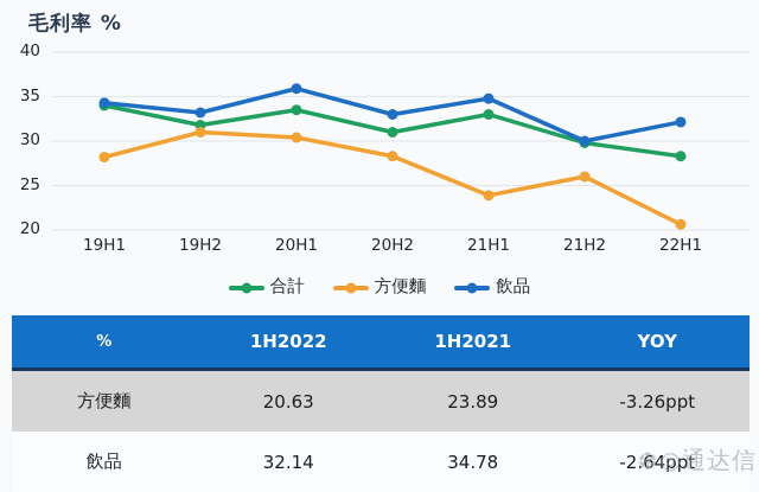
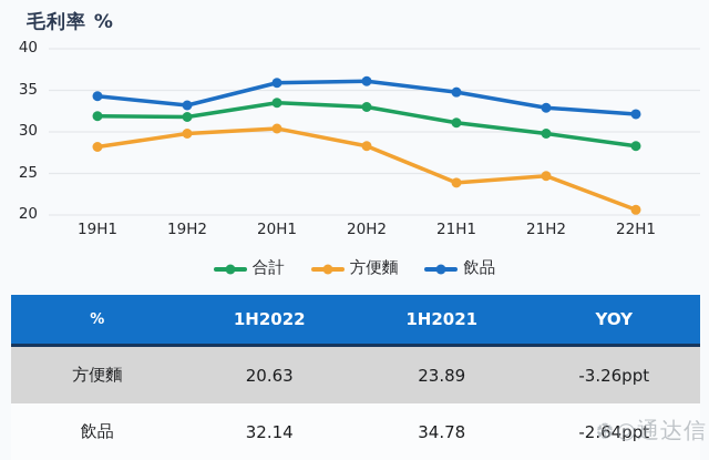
合計/19H1: 34 -> 32
方便麵/19H2: 31 -> 30
合計/20H2: 31 -> 33
飲品/20H2: 33 -> 36
合計/21H1: 33 -> 31
方便麵/21H2: 26 -> 25
飲品/21H2: 30 -> 33
